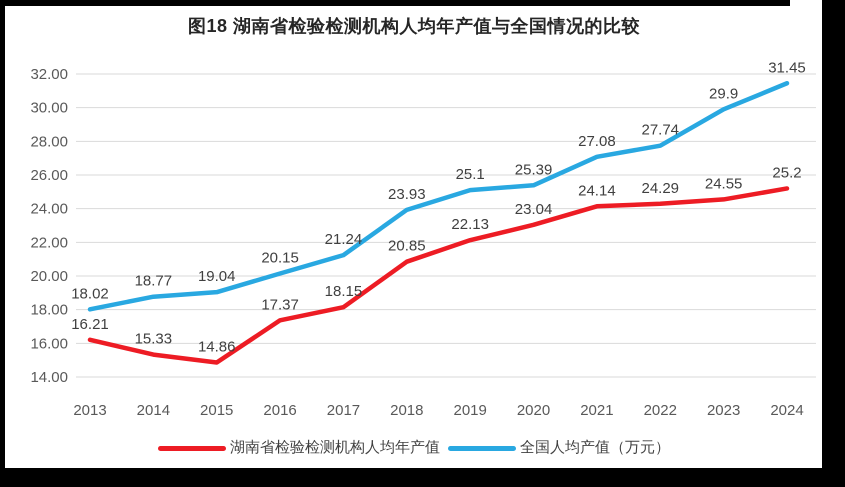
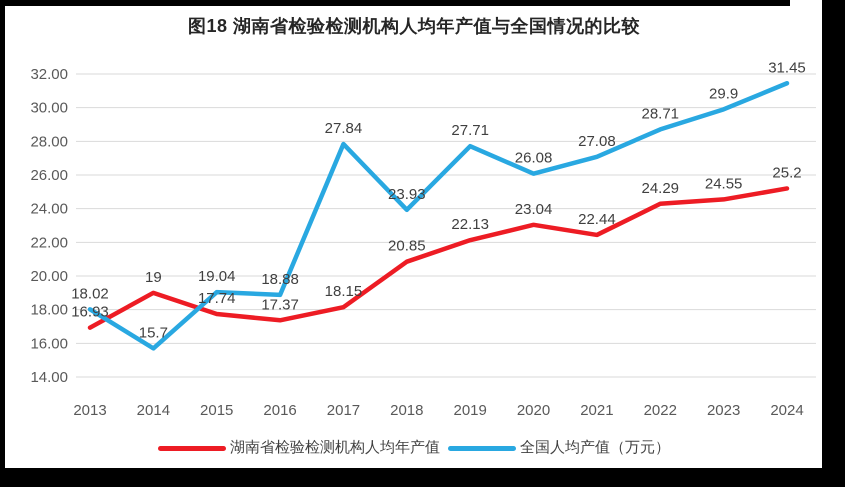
湖南省检验检测机构人均年产值/2013: 16.21 -> 16.93
湖南省检验检测机构人均年产值/2014: 15.33 -> 19
全国人均产值（万元）/2014: 18.77 -> 15.7
湖南省检验检测机构人均年产值/2015: 14.86 -> 17.74
全国人均产值（万元）/2016: 20.15 -> 18.88
全国人均产值（万元）/2017: 21.24 -> 27.84
全国人均产值（万元）/2019: 25.1 -> 27.71
全国人均产值（万元）/2020: 25.39 -> 26.08
湖南省检验检测机构人均年产值/2021: 24.14 -> 22.44
全国人均产值（万元）/2022: 27.74 -> 28.71
